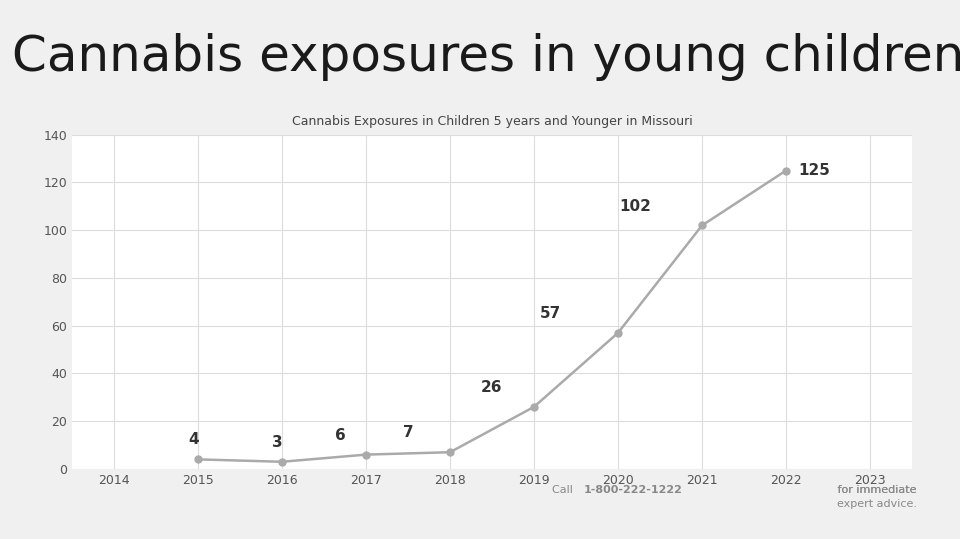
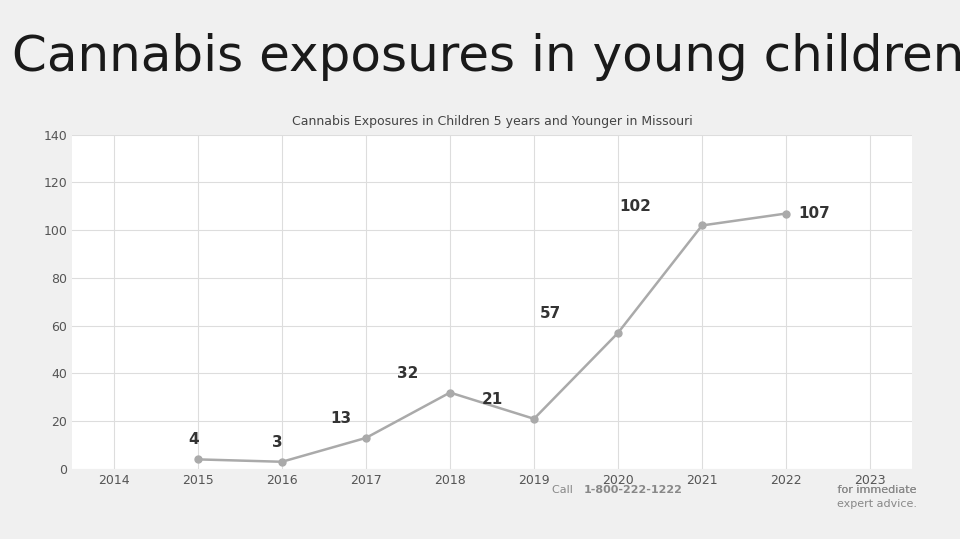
2017: 6 -> 13
2018: 7 -> 32
2019: 26 -> 21
2022: 125 -> 107
